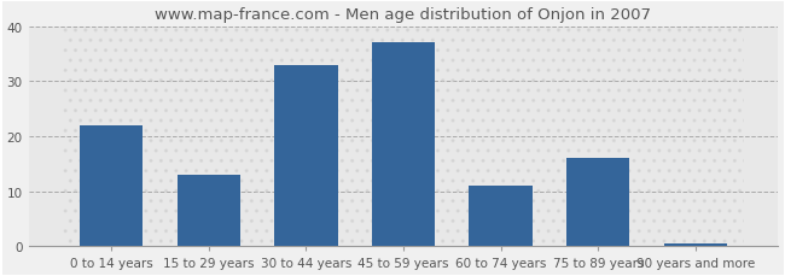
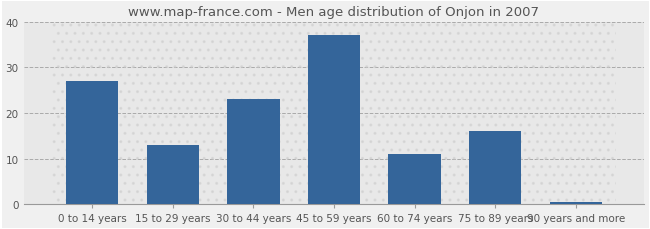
0 to 14 years: 22.0 -> 27.0
30 to 44 years: 33.0 -> 23.0
